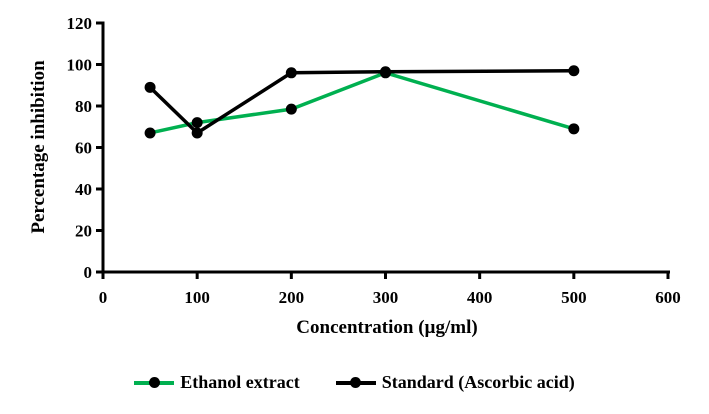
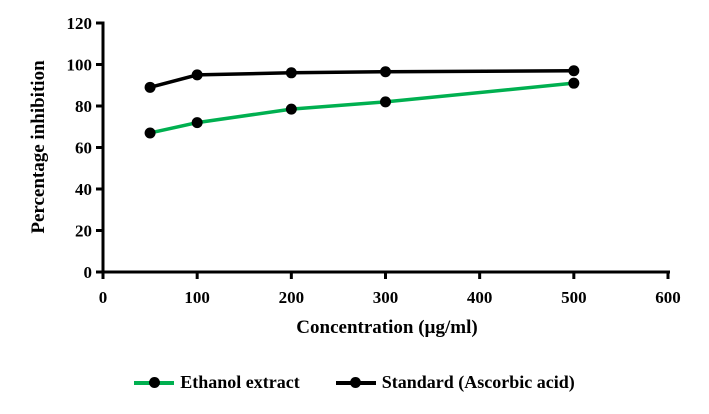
Standard (Ascorbic acid)/100: 67 -> 95
Ethanol extract/300: 96 -> 82
Ethanol extract/500: 69 -> 91
